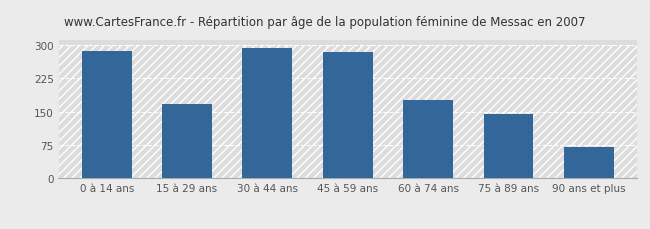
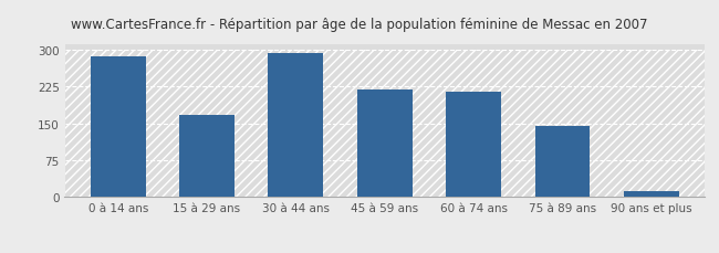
45 à 59 ans: 285 -> 219
60 à 74 ans: 175 -> 215
90 ans et plus: 70 -> 13
